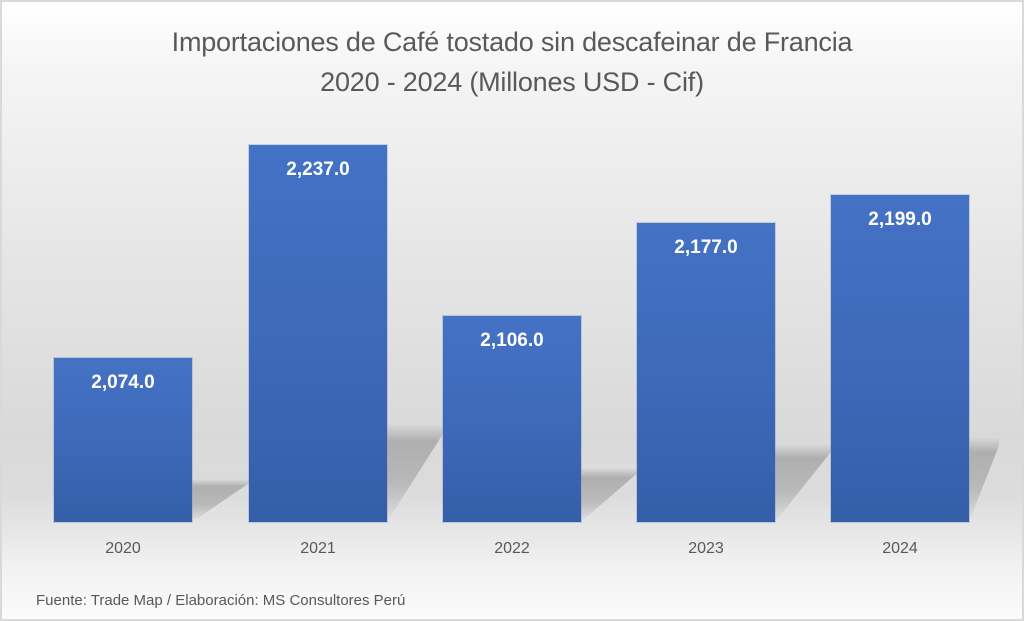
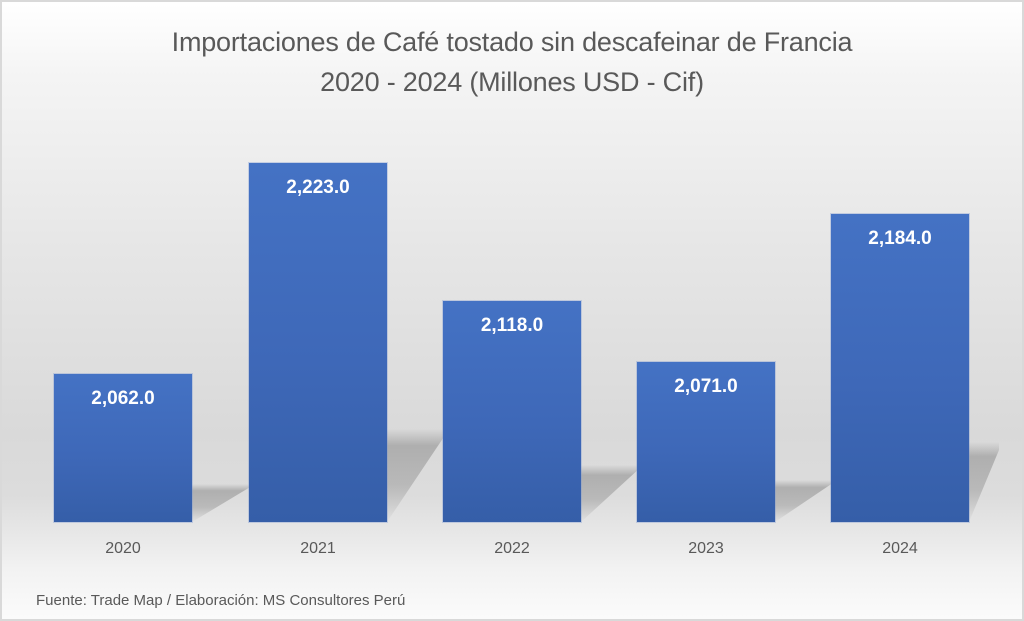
2020: 2,074.0 -> 2,062.0
2021: 2,237.0 -> 2,223.0
2022: 2,106.0 -> 2,118.0
2023: 2,177.0 -> 2,071.0
2024: 2,199.0 -> 2,184.0
